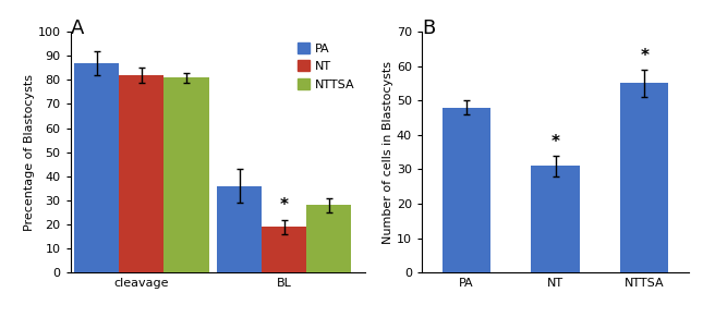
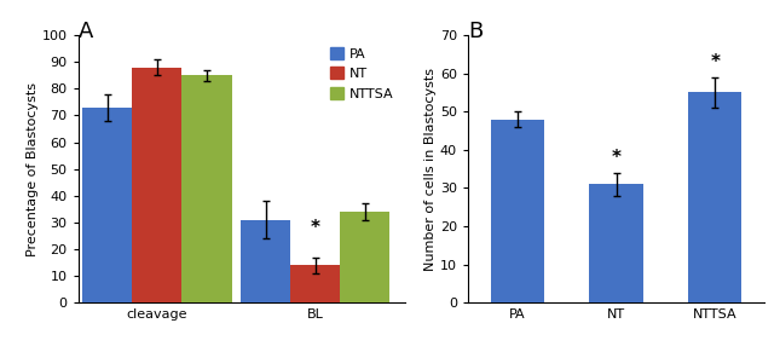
PA/cleavage: 87 -> 73
NT/cleavage: 82 -> 88
NTTSA/cleavage: 81 -> 85
PA/BL: 36 -> 31
NT/BL: 19 -> 14
NTTSA/BL: 28 -> 34
